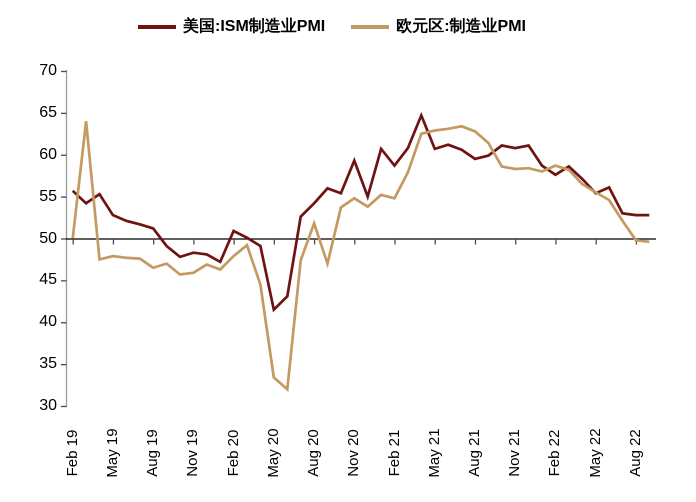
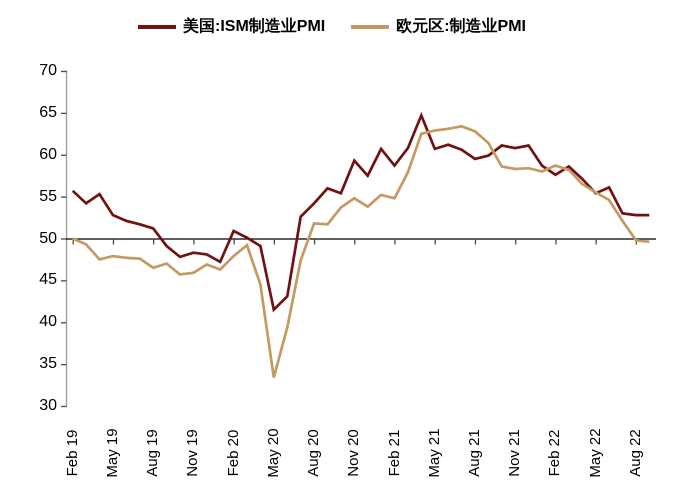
欧元区:制造业PMI/Feb 19: 64 -> 49
欧元区:制造业PMI/May 20: 32 -> 39
欧元区:制造业PMI/Aug 20: 47 -> 52
美国:ISM制造业PMI/Nov 20: 55 -> 58
